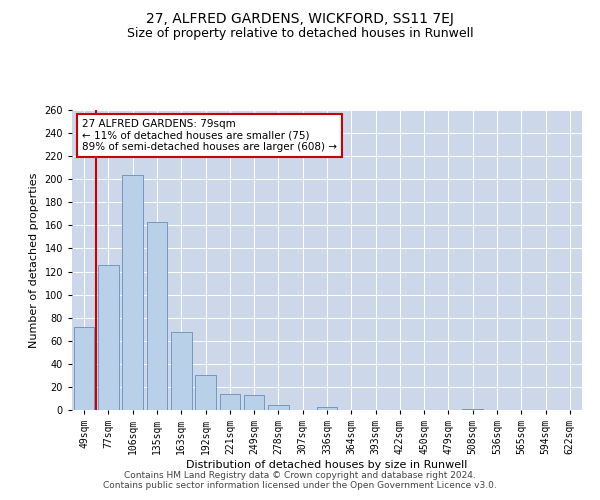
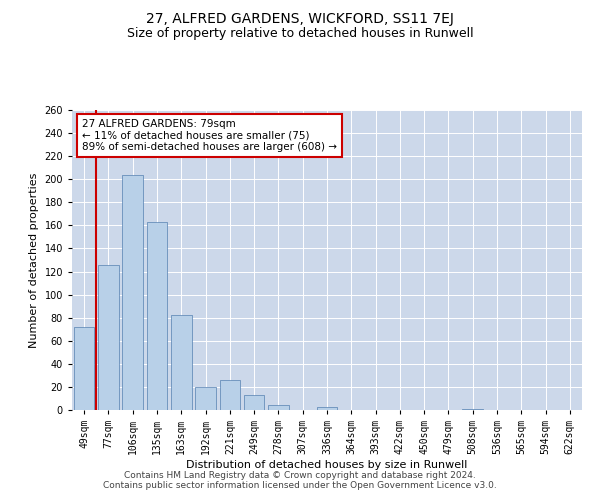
163sqm: 68 -> 82
192sqm: 30 -> 20
221sqm: 14 -> 26
